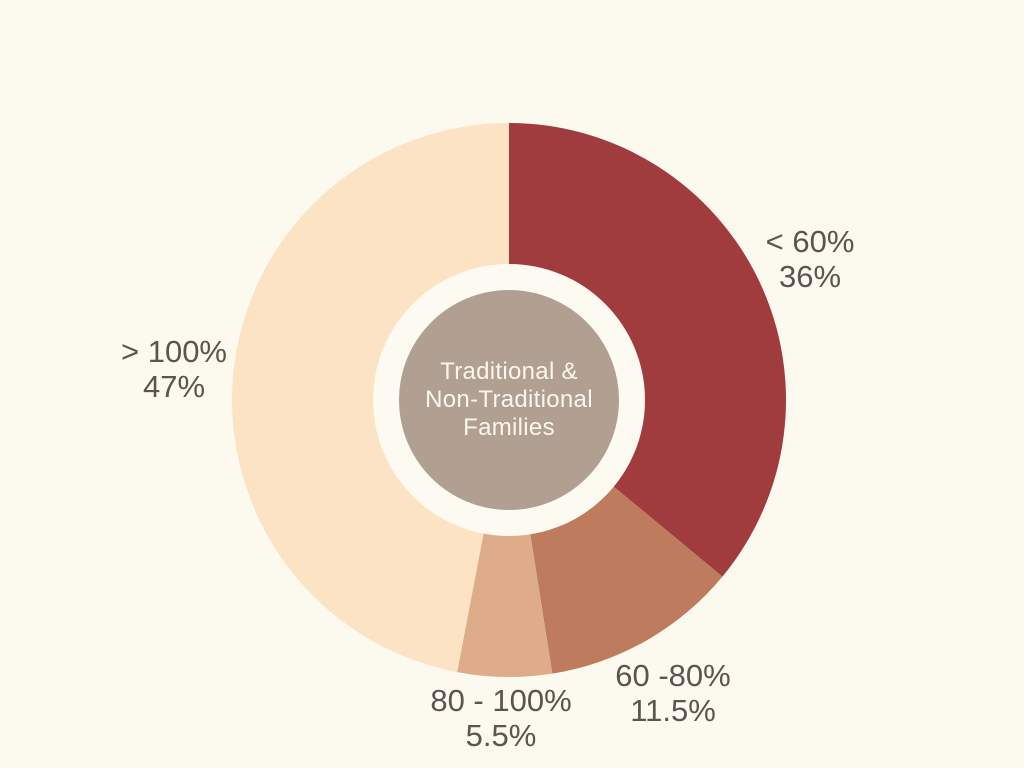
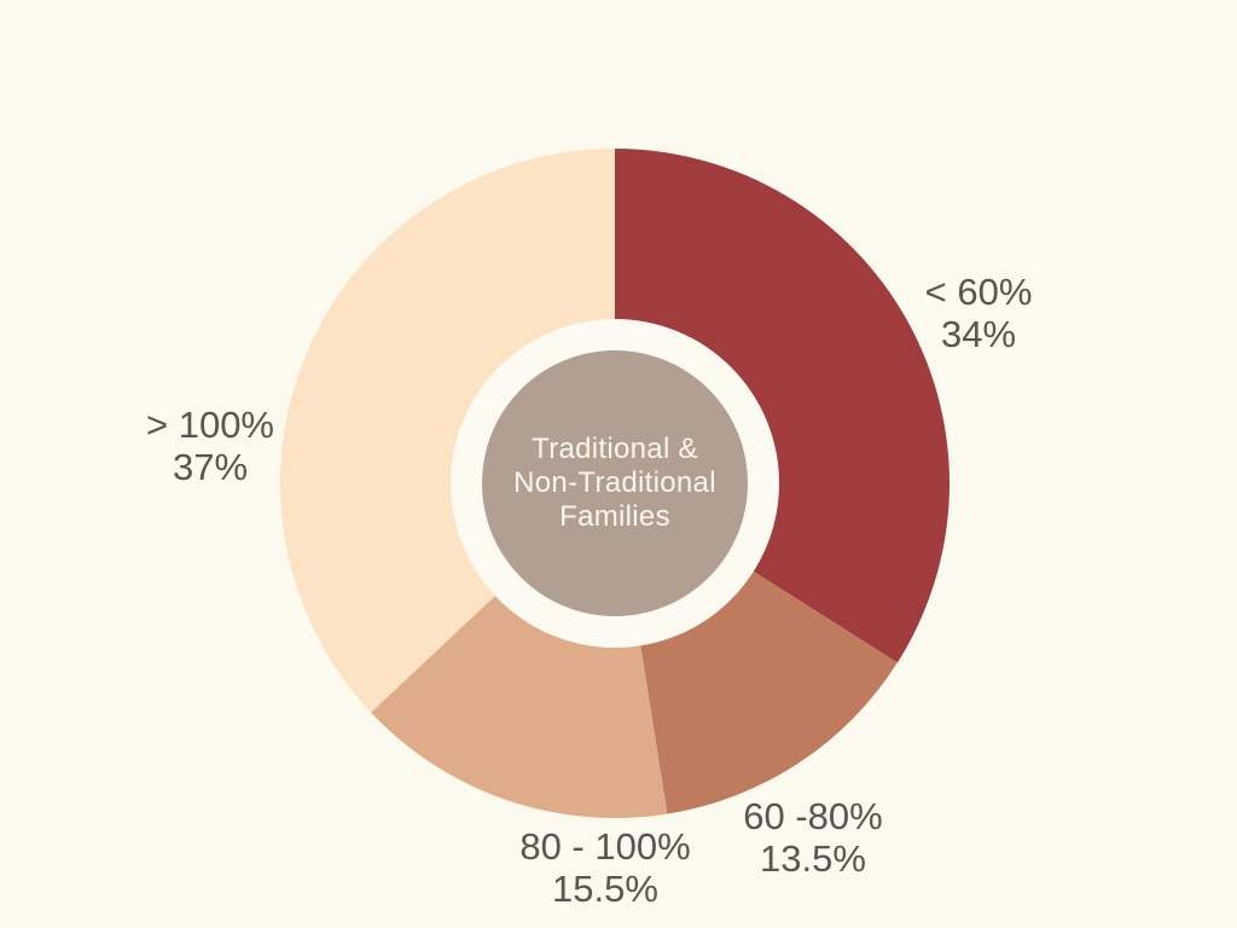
< 60%: 36% -> 34%
60 -80%: 11.5% -> 13.5%
80 - 100%: 5.5% -> 15.5%
> 100%: 47% -> 37%
